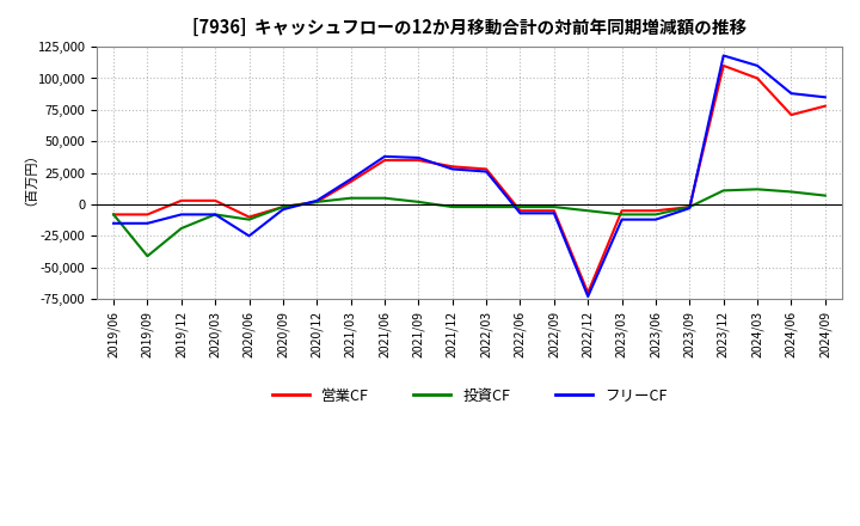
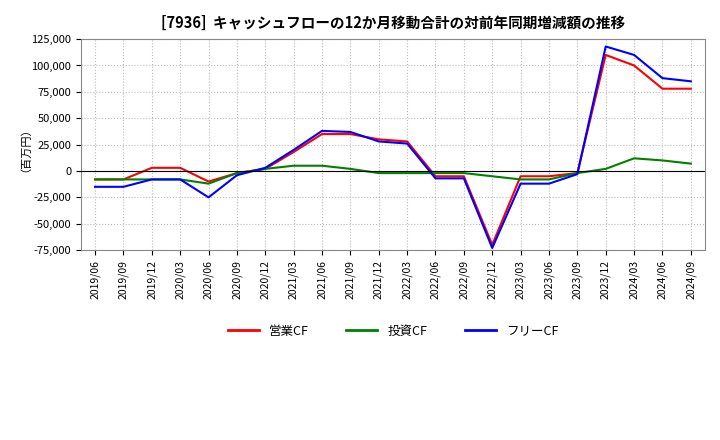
投資CF/2019/09: -41,000 -> -8,000
投資CF/2019/12: -19,000 -> -8,000
投資CF/2023/12: 11,000 -> 2,000
営業CF/2024/06: 71,000 -> 78,000
